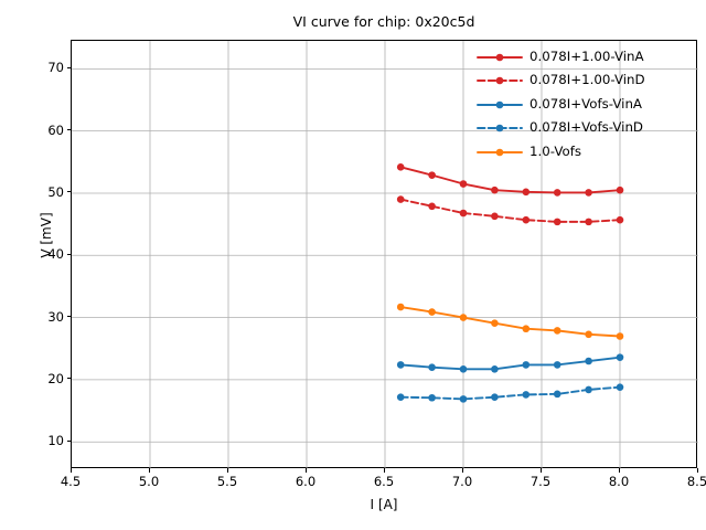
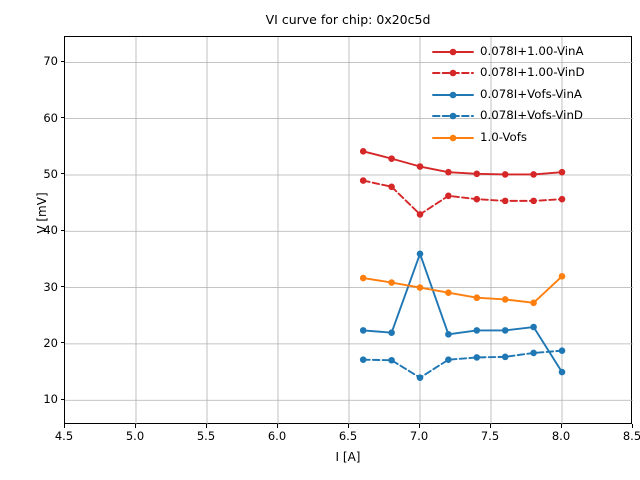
0.078I+1.00-VinD/7.0: 47 -> 43
0.078I+Vofs-VinA/7.0: 22 -> 36
0.078I+Vofs-VinD/7.0: 17 -> 14
0.078I+Vofs-VinA/8.0: 24 -> 15
1.0-Vofs/8.0: 27 -> 32
